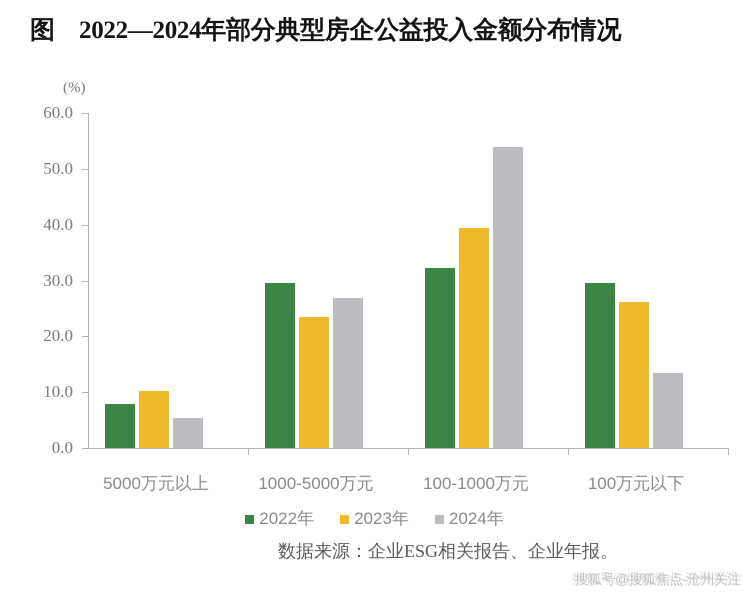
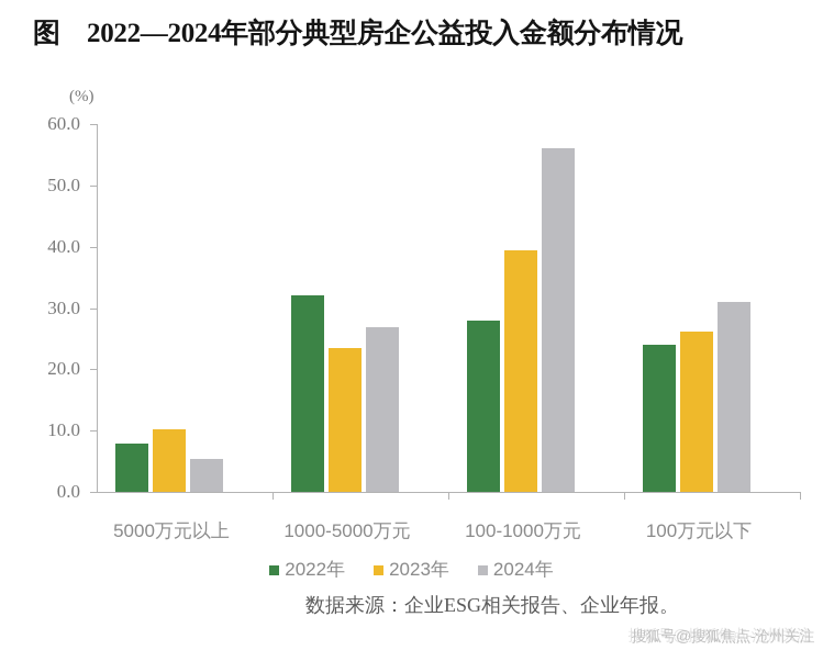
2022年/1000-5000万元: 30 -> 32
2022年/100-1000万元: 32 -> 28
2024年/100-1000万元: 54 -> 56
2022年/100万元以下: 30 -> 24
2024年/100万元以下: 13 -> 31
